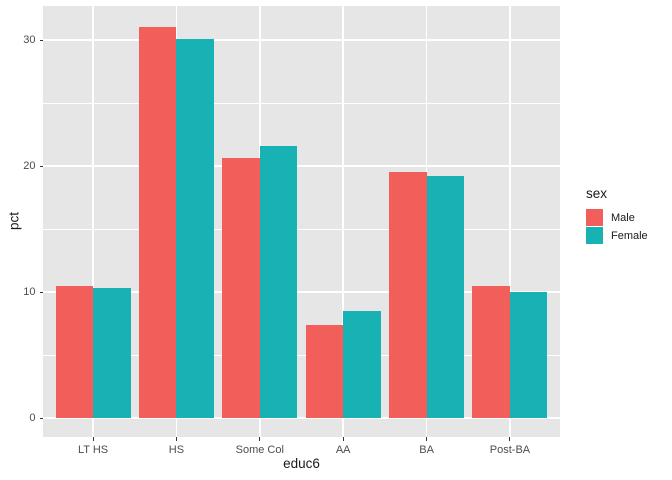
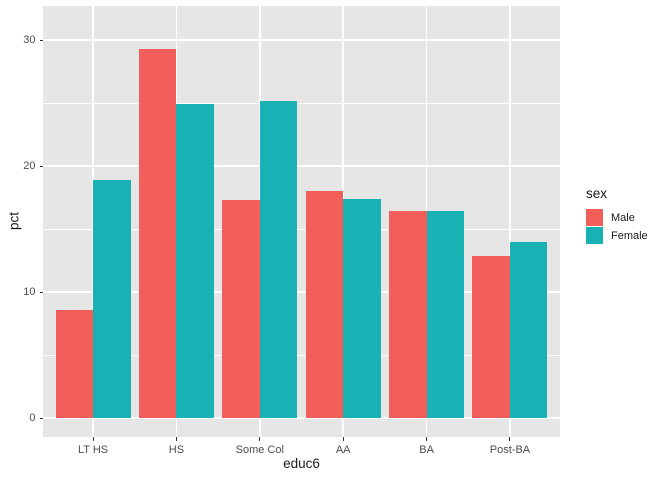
Male/LT HS: 10.5 -> 8.6
Female/LT HS: 10.3 -> 18.9
Male/HS: 31.0 -> 29.3
Female/HS: 30.1 -> 24.9
Male/Some Col: 20.6 -> 17.3
Female/Some Col: 21.6 -> 25.2
Male/AA: 7.4 -> 18.0
Female/AA: 8.5 -> 17.4
Male/BA: 19.5 -> 16.4
Female/BA: 19.2 -> 16.4
Male/Post-BA: 10.5 -> 12.9
Female/Post-BA: 10.0 -> 14.0
